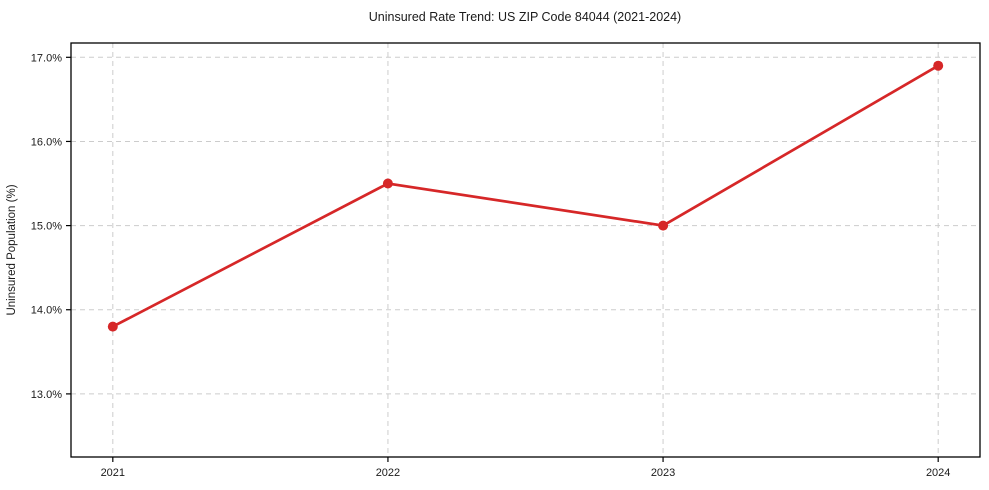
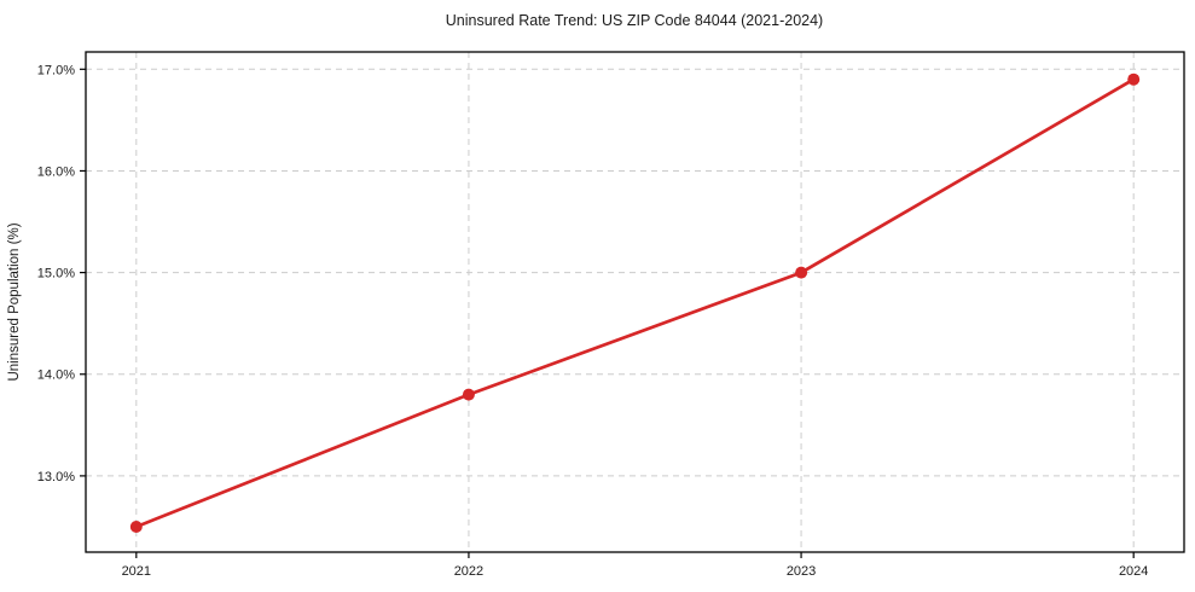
2021: 13.8% -> 12.5%
2022: 15.5% -> 13.8%
